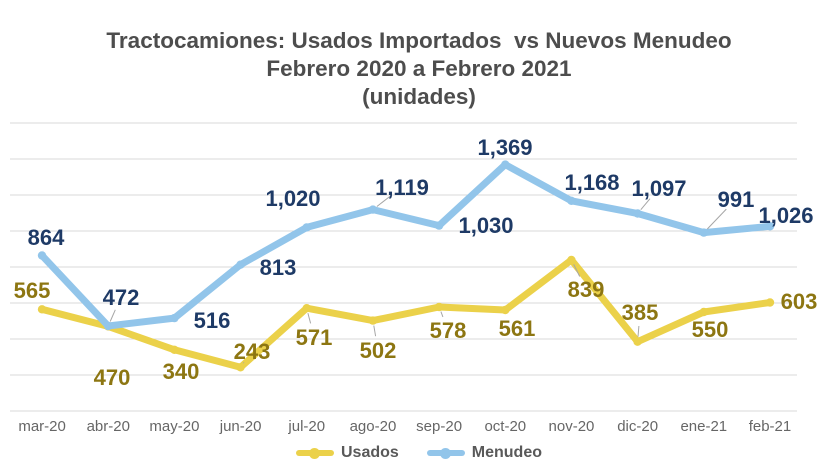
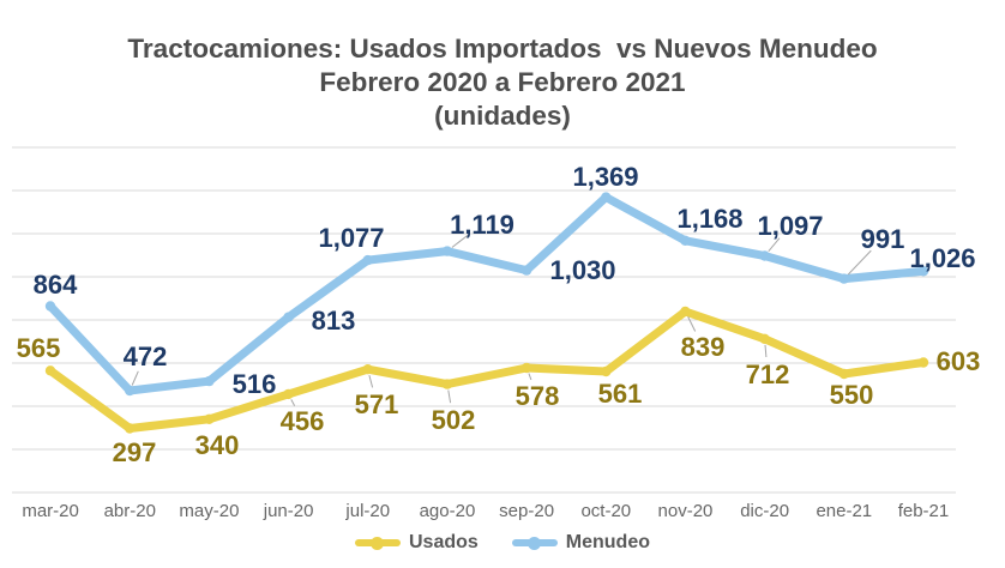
Usados/abr-20: 470 -> 297
Usados/jun-20: 243 -> 456
Menudeo/jul-20: 1,020 -> 1,077
Usados/dic-20: 385 -> 712
